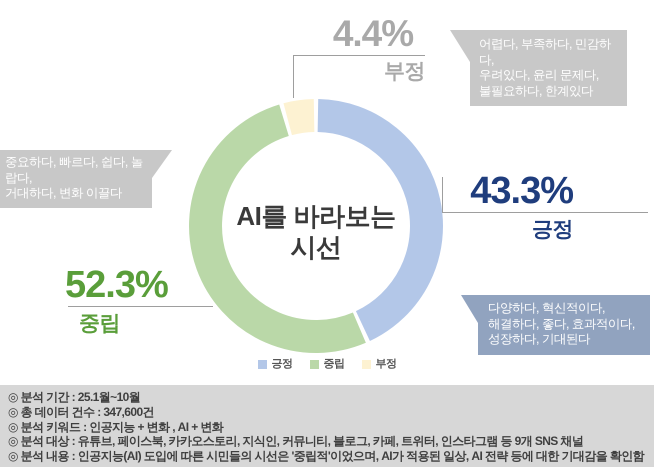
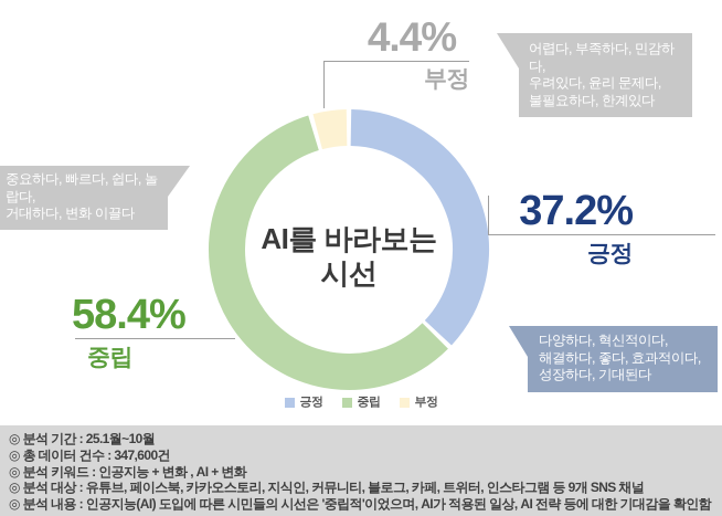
긍정: 43.3% -> 37.2%
중립: 52.3% -> 58.4%
